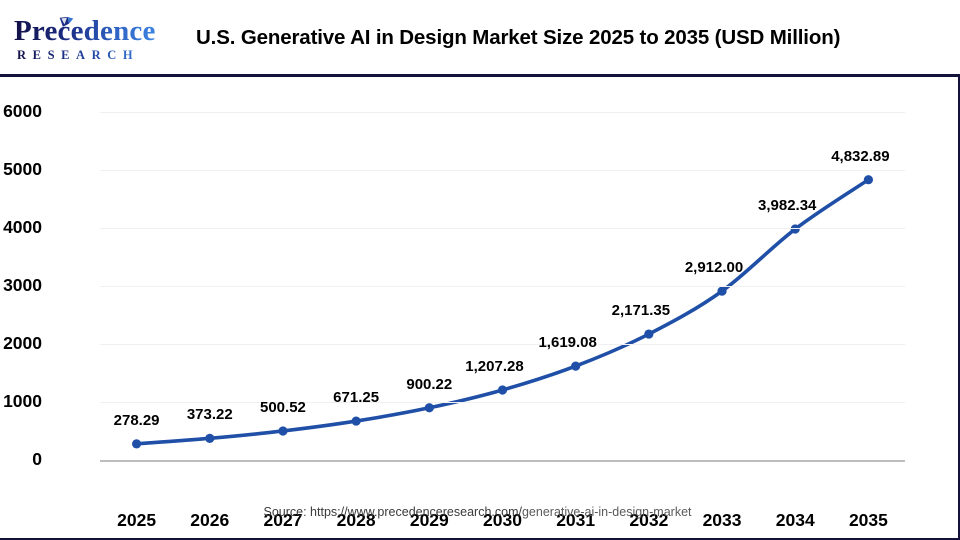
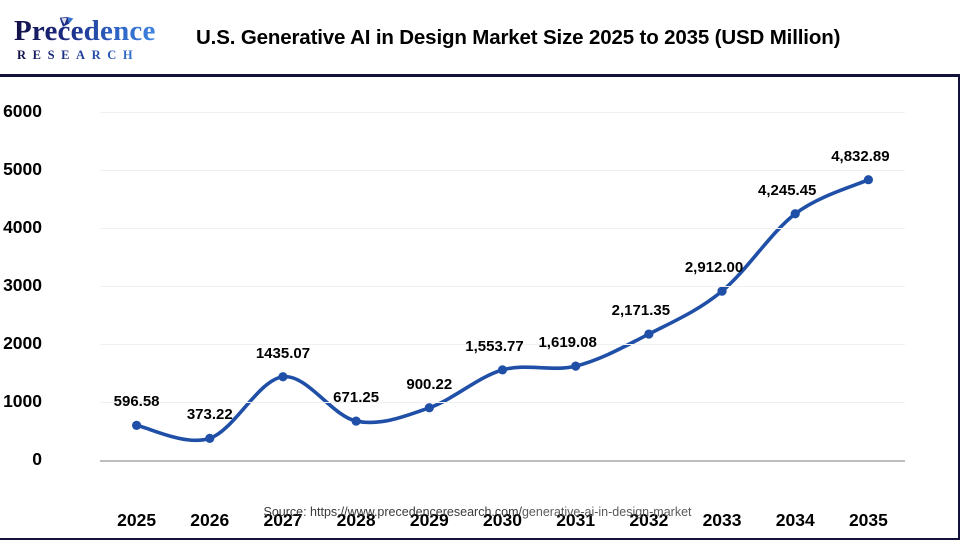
2025: 278.29 -> 596.58
2027: 500.52 -> 1435.07
2030: 1,207.28 -> 1,553.77
2034: 3,982.34 -> 4,245.45
